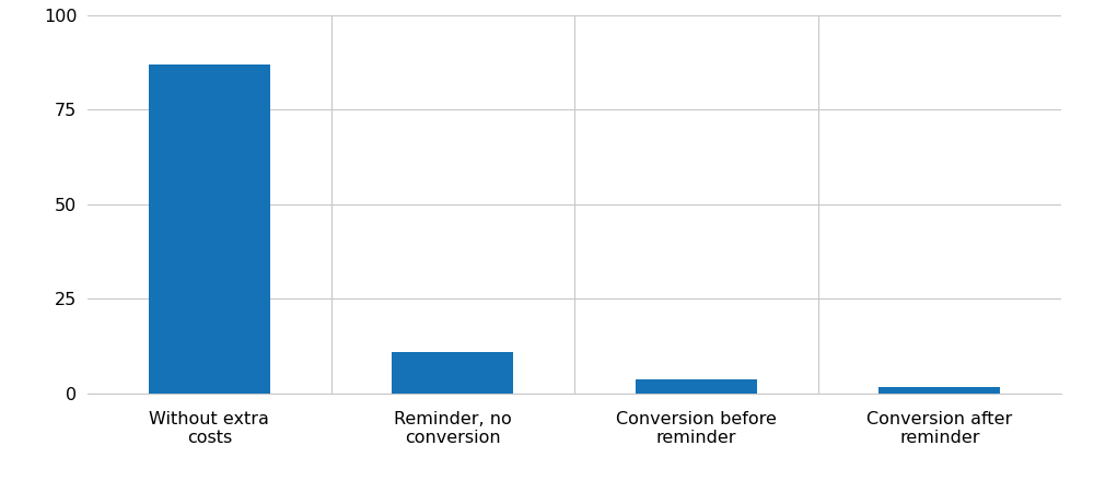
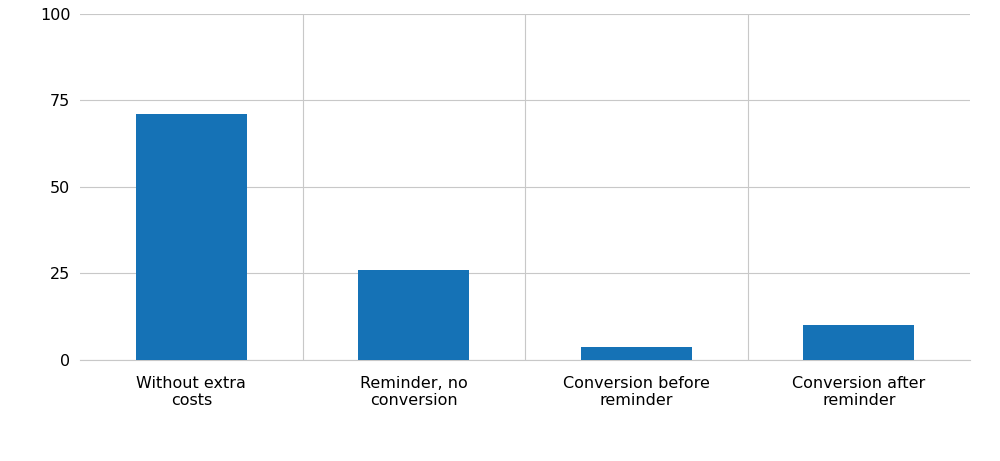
Without extra costs: 87.0 -> 71.0
Reminder, no conversion: 11.0 -> 26.0
Conversion after reminder: 1.5 -> 10.0
